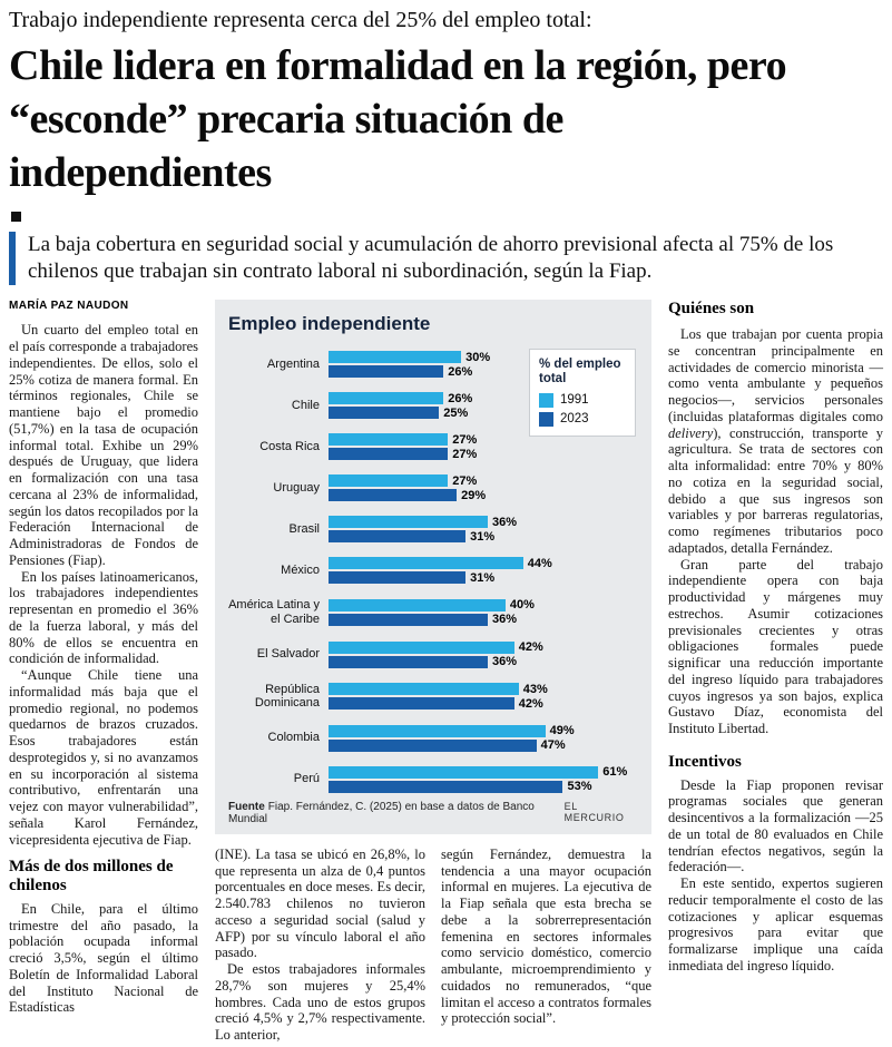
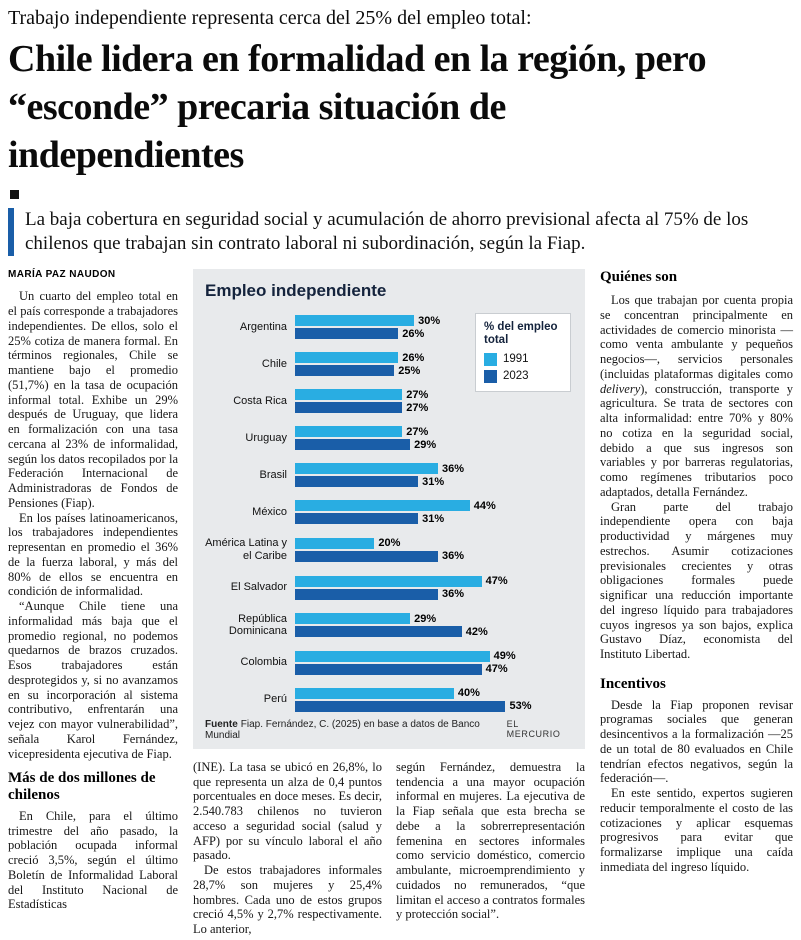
1991/América Latina y el Caribe: 40% -> 20%
1991/El Salvador: 42% -> 47%
1991/República Dominicana: 43% -> 29%
1991/Perú: 61% -> 40%
